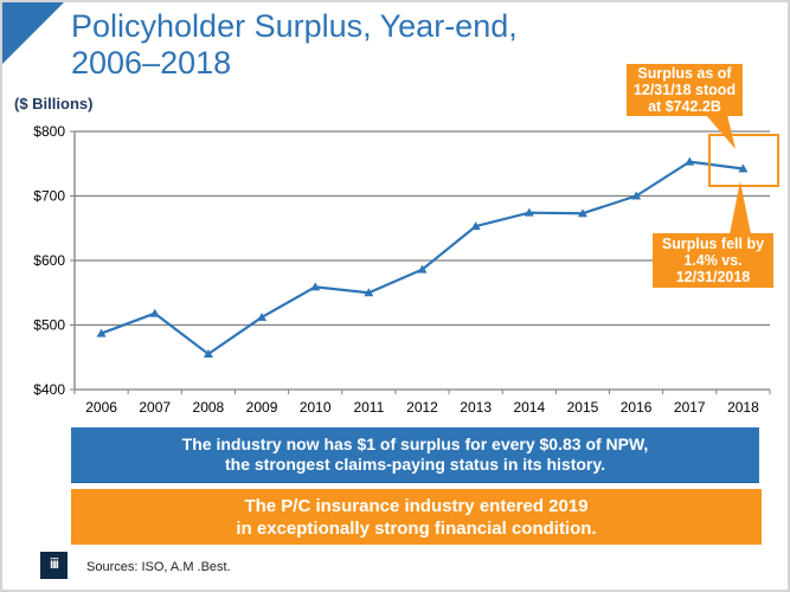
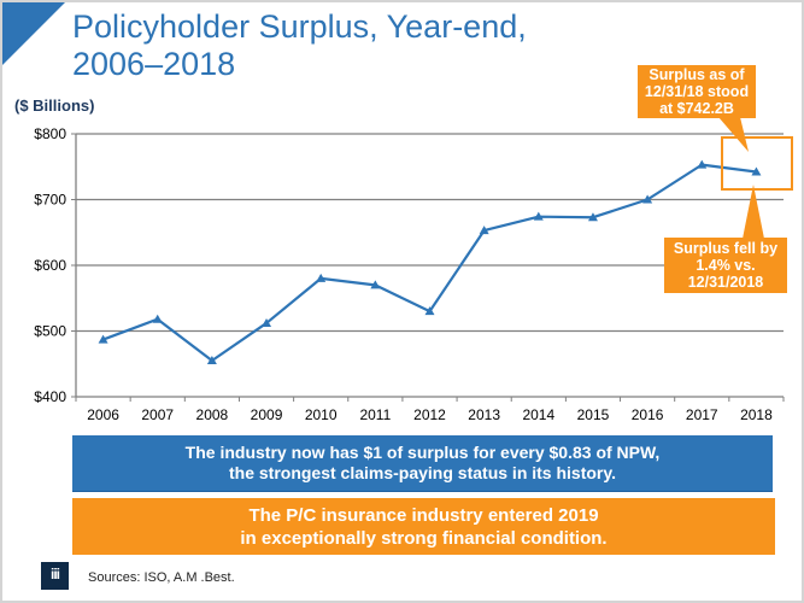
2010: $560 -> $580
2011: $550 -> $570
2012: $590 -> $530
